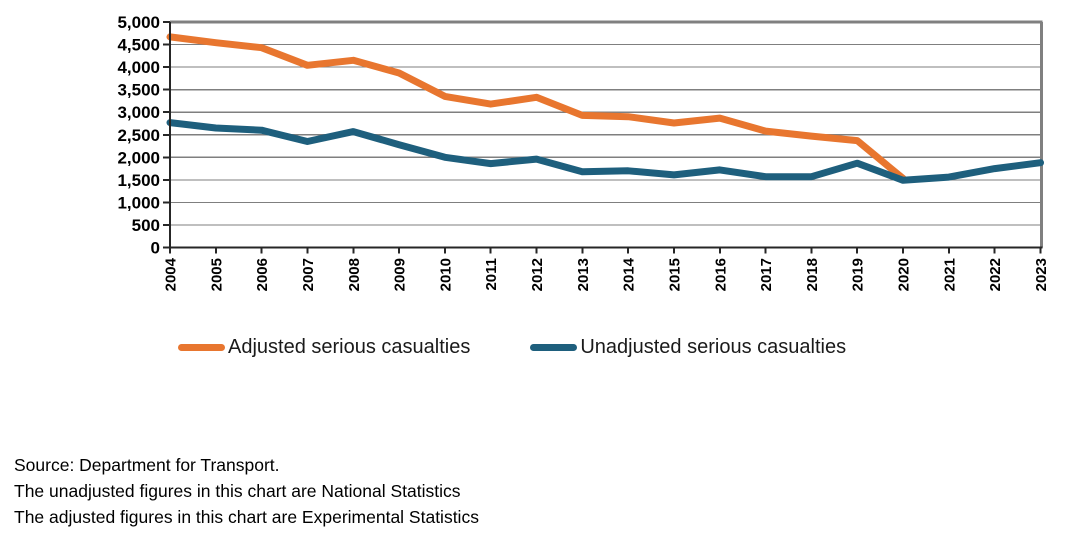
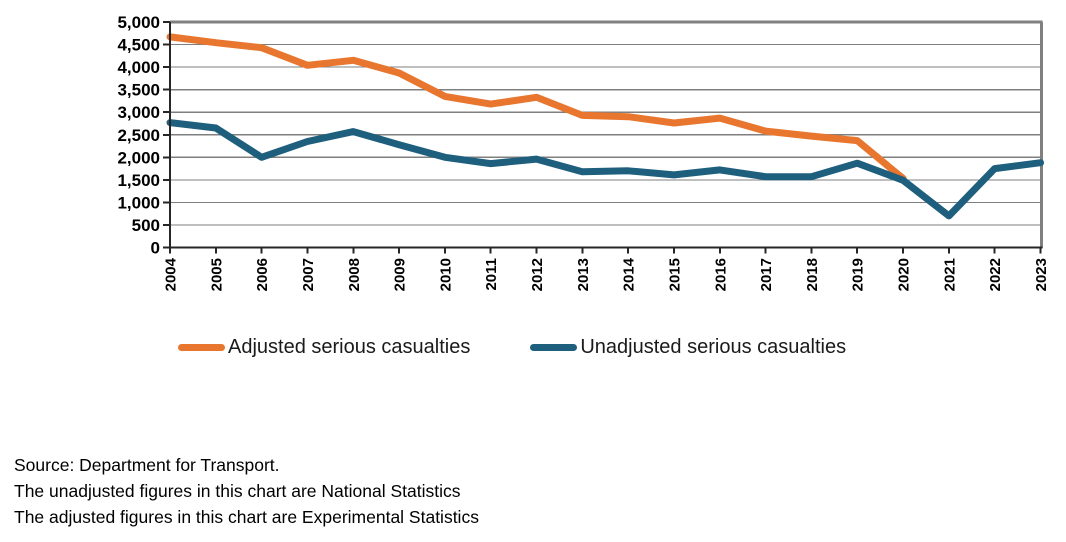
Unadjusted serious casualties/2006: 2600 -> 2000
Unadjusted serious casualties/2021: 1600 -> 700
